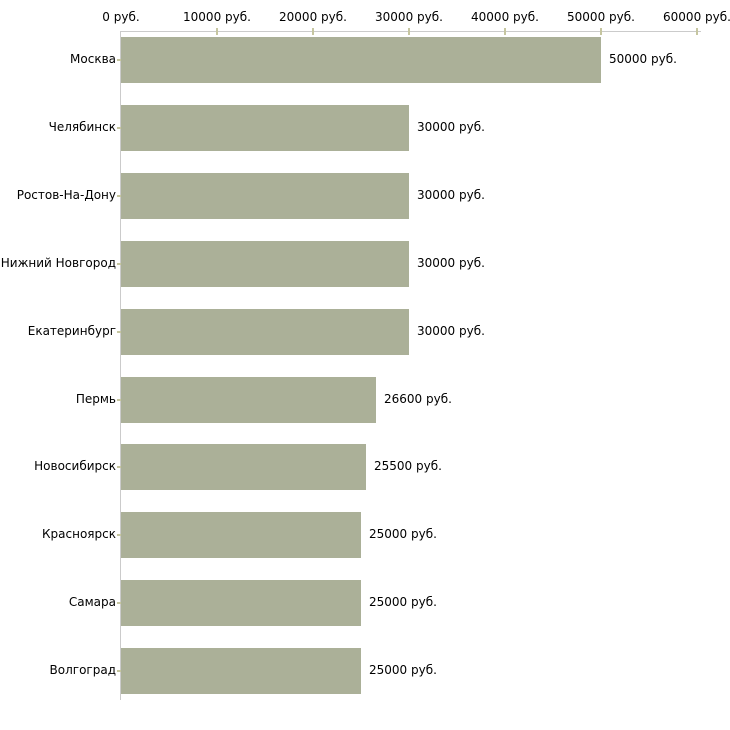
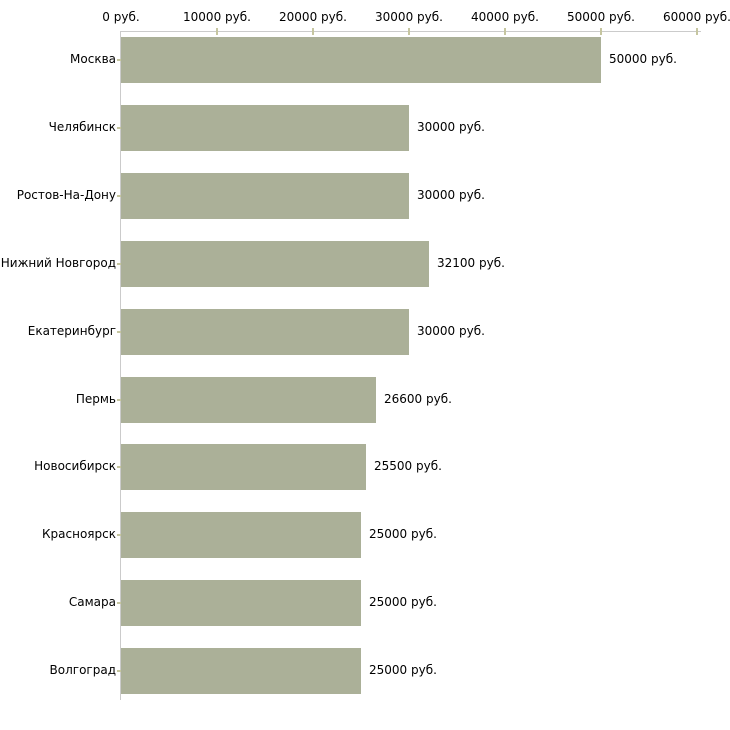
Нижний Новгород: 30000 -> 32100
